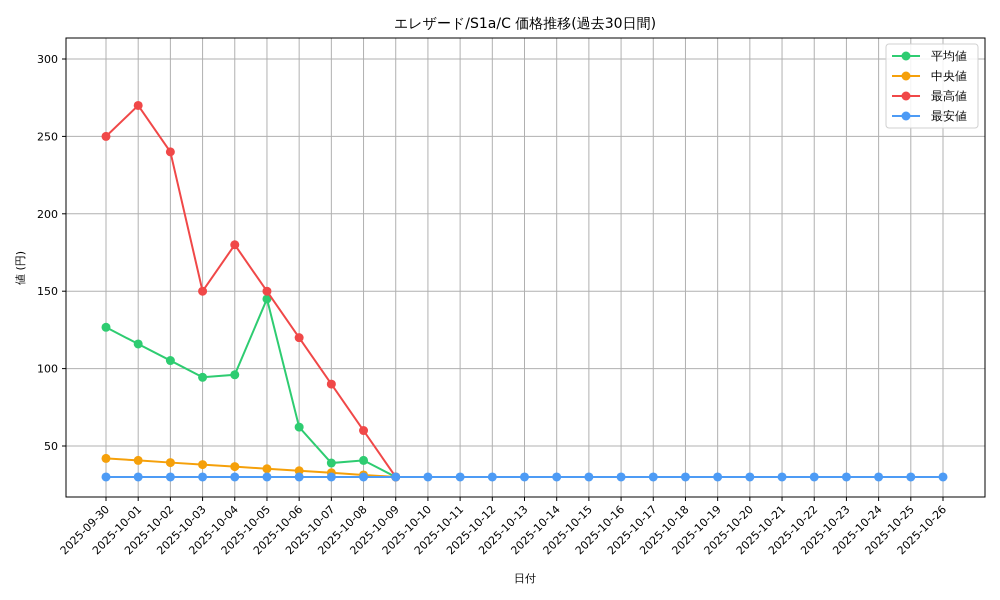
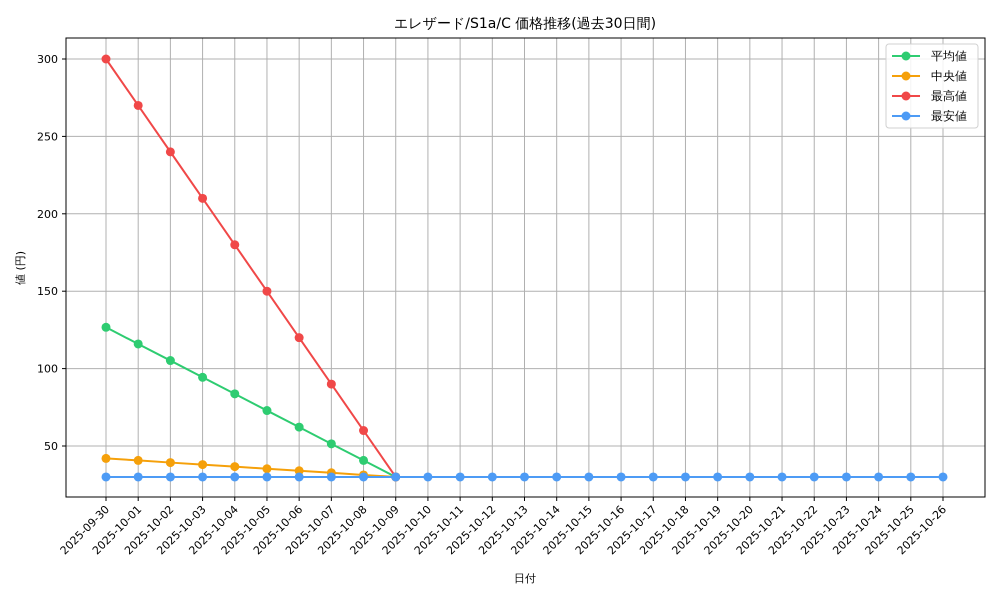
最高値/2025-09-30: 250 -> 300
最高値/2025-10-03: 150 -> 210
平均値/2025-10-04: 96 -> 84
平均値/2025-10-05: 145 -> 73
平均値/2025-10-07: 39 -> 51
